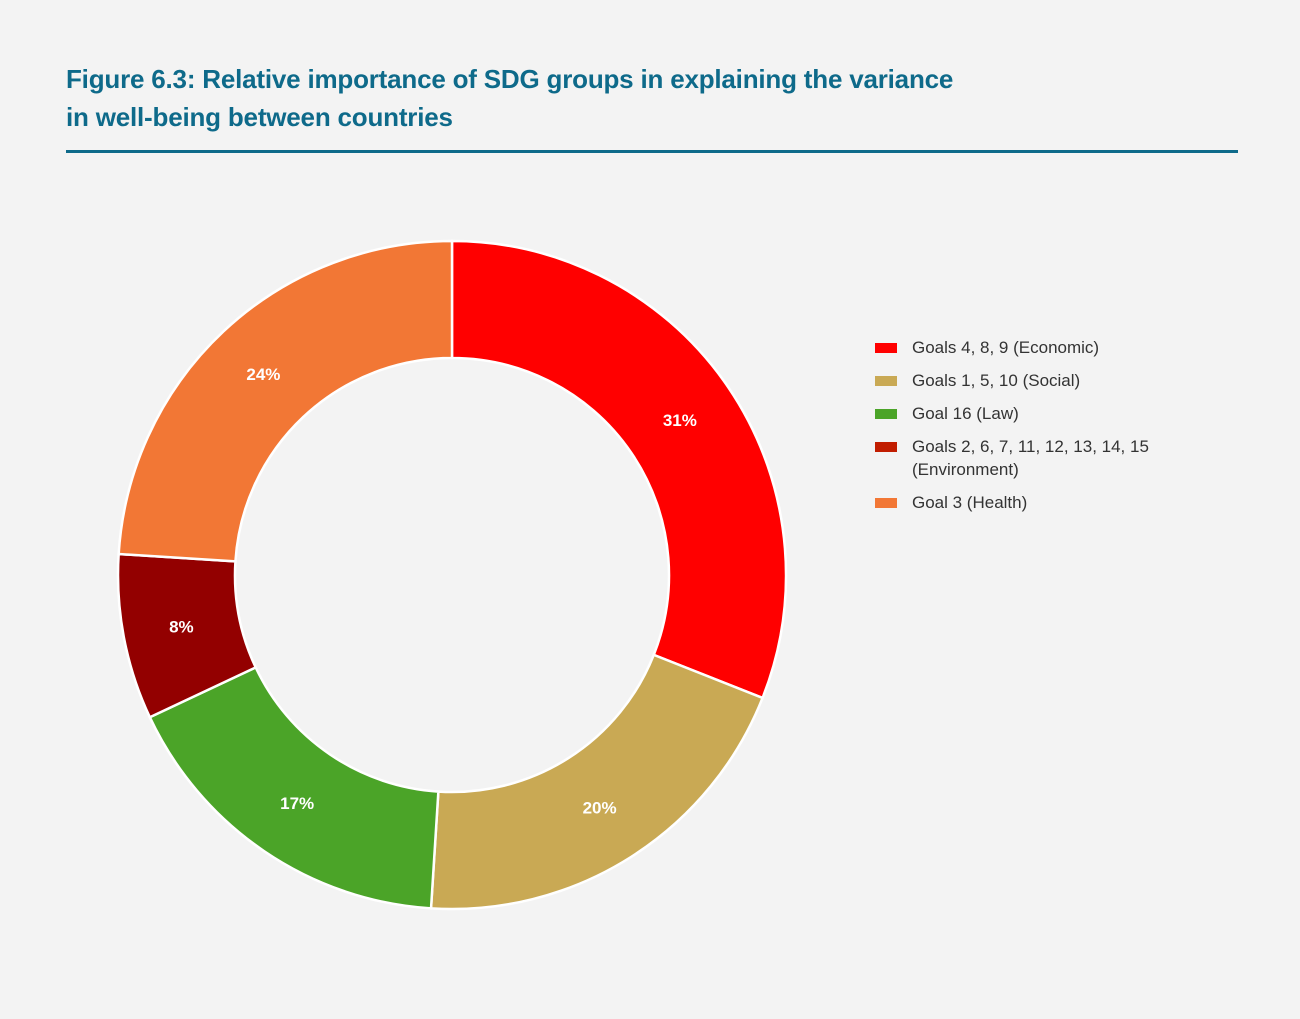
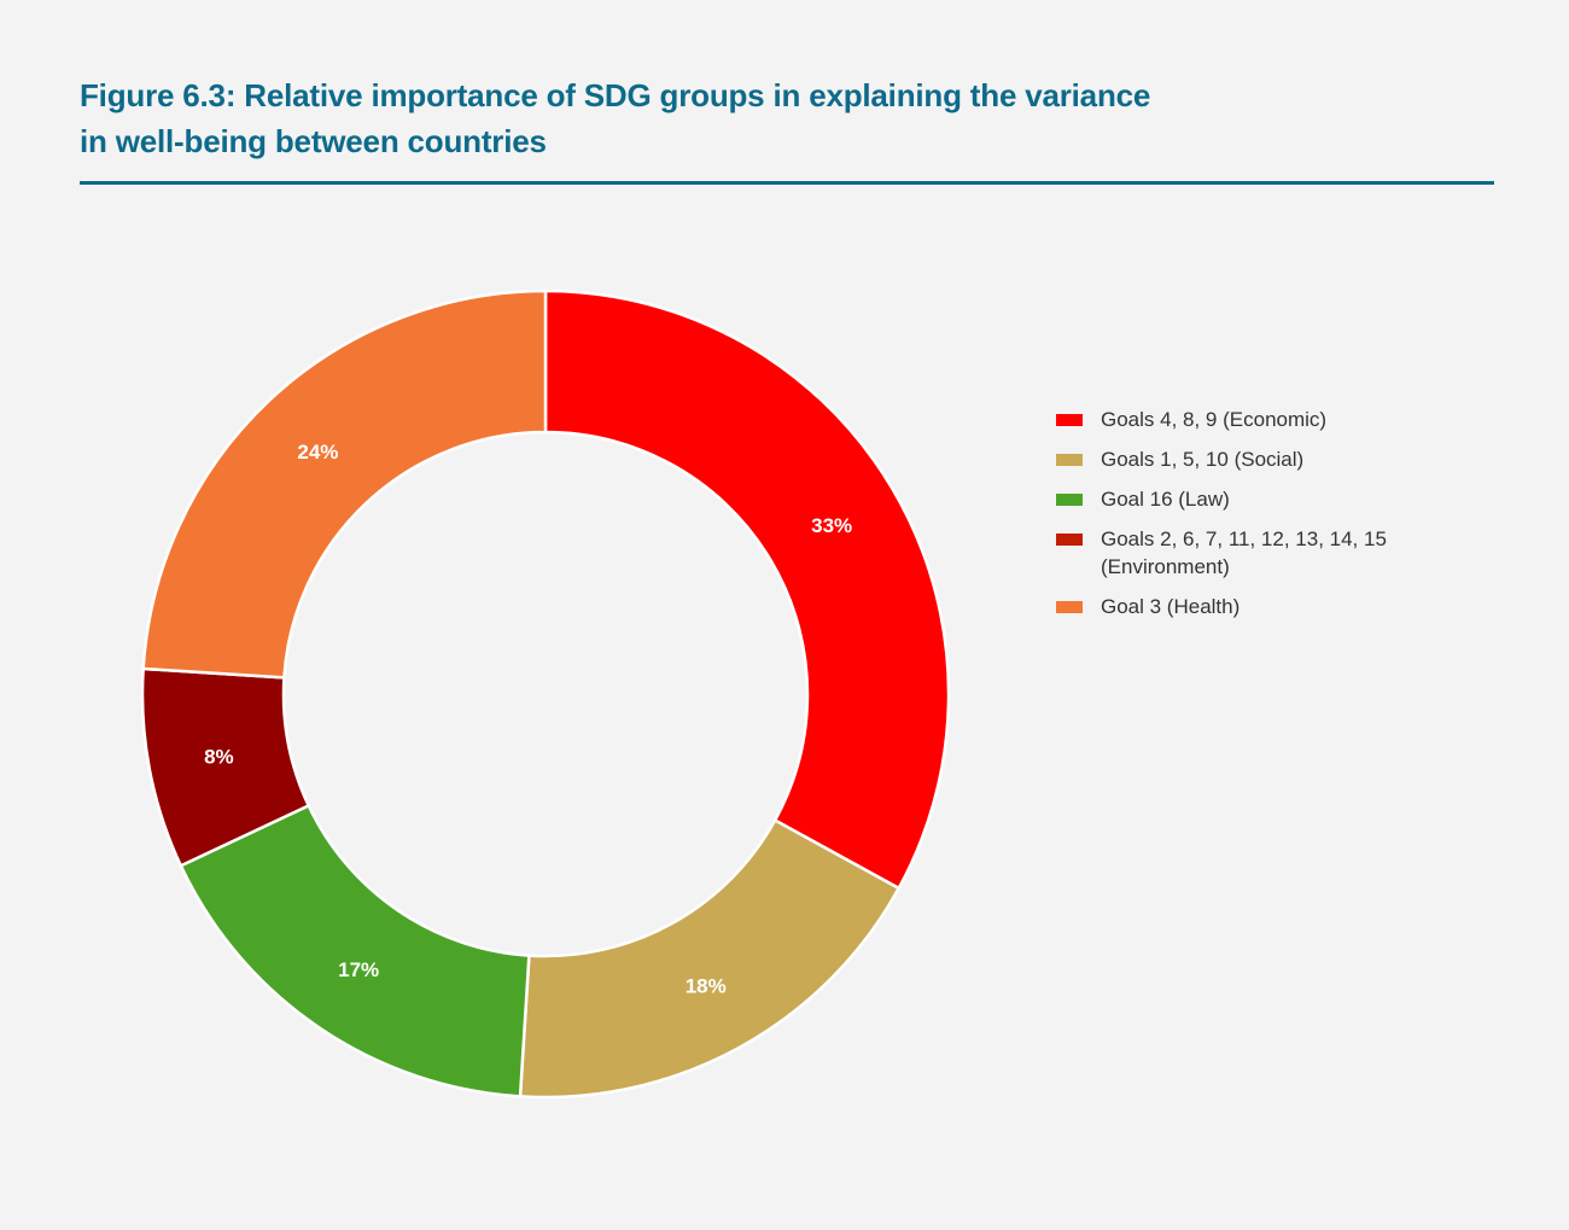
Goals 4, 8, 9 (Economic): 31% -> 33%
Goals 1, 5, 10 (Social): 20% -> 18%
